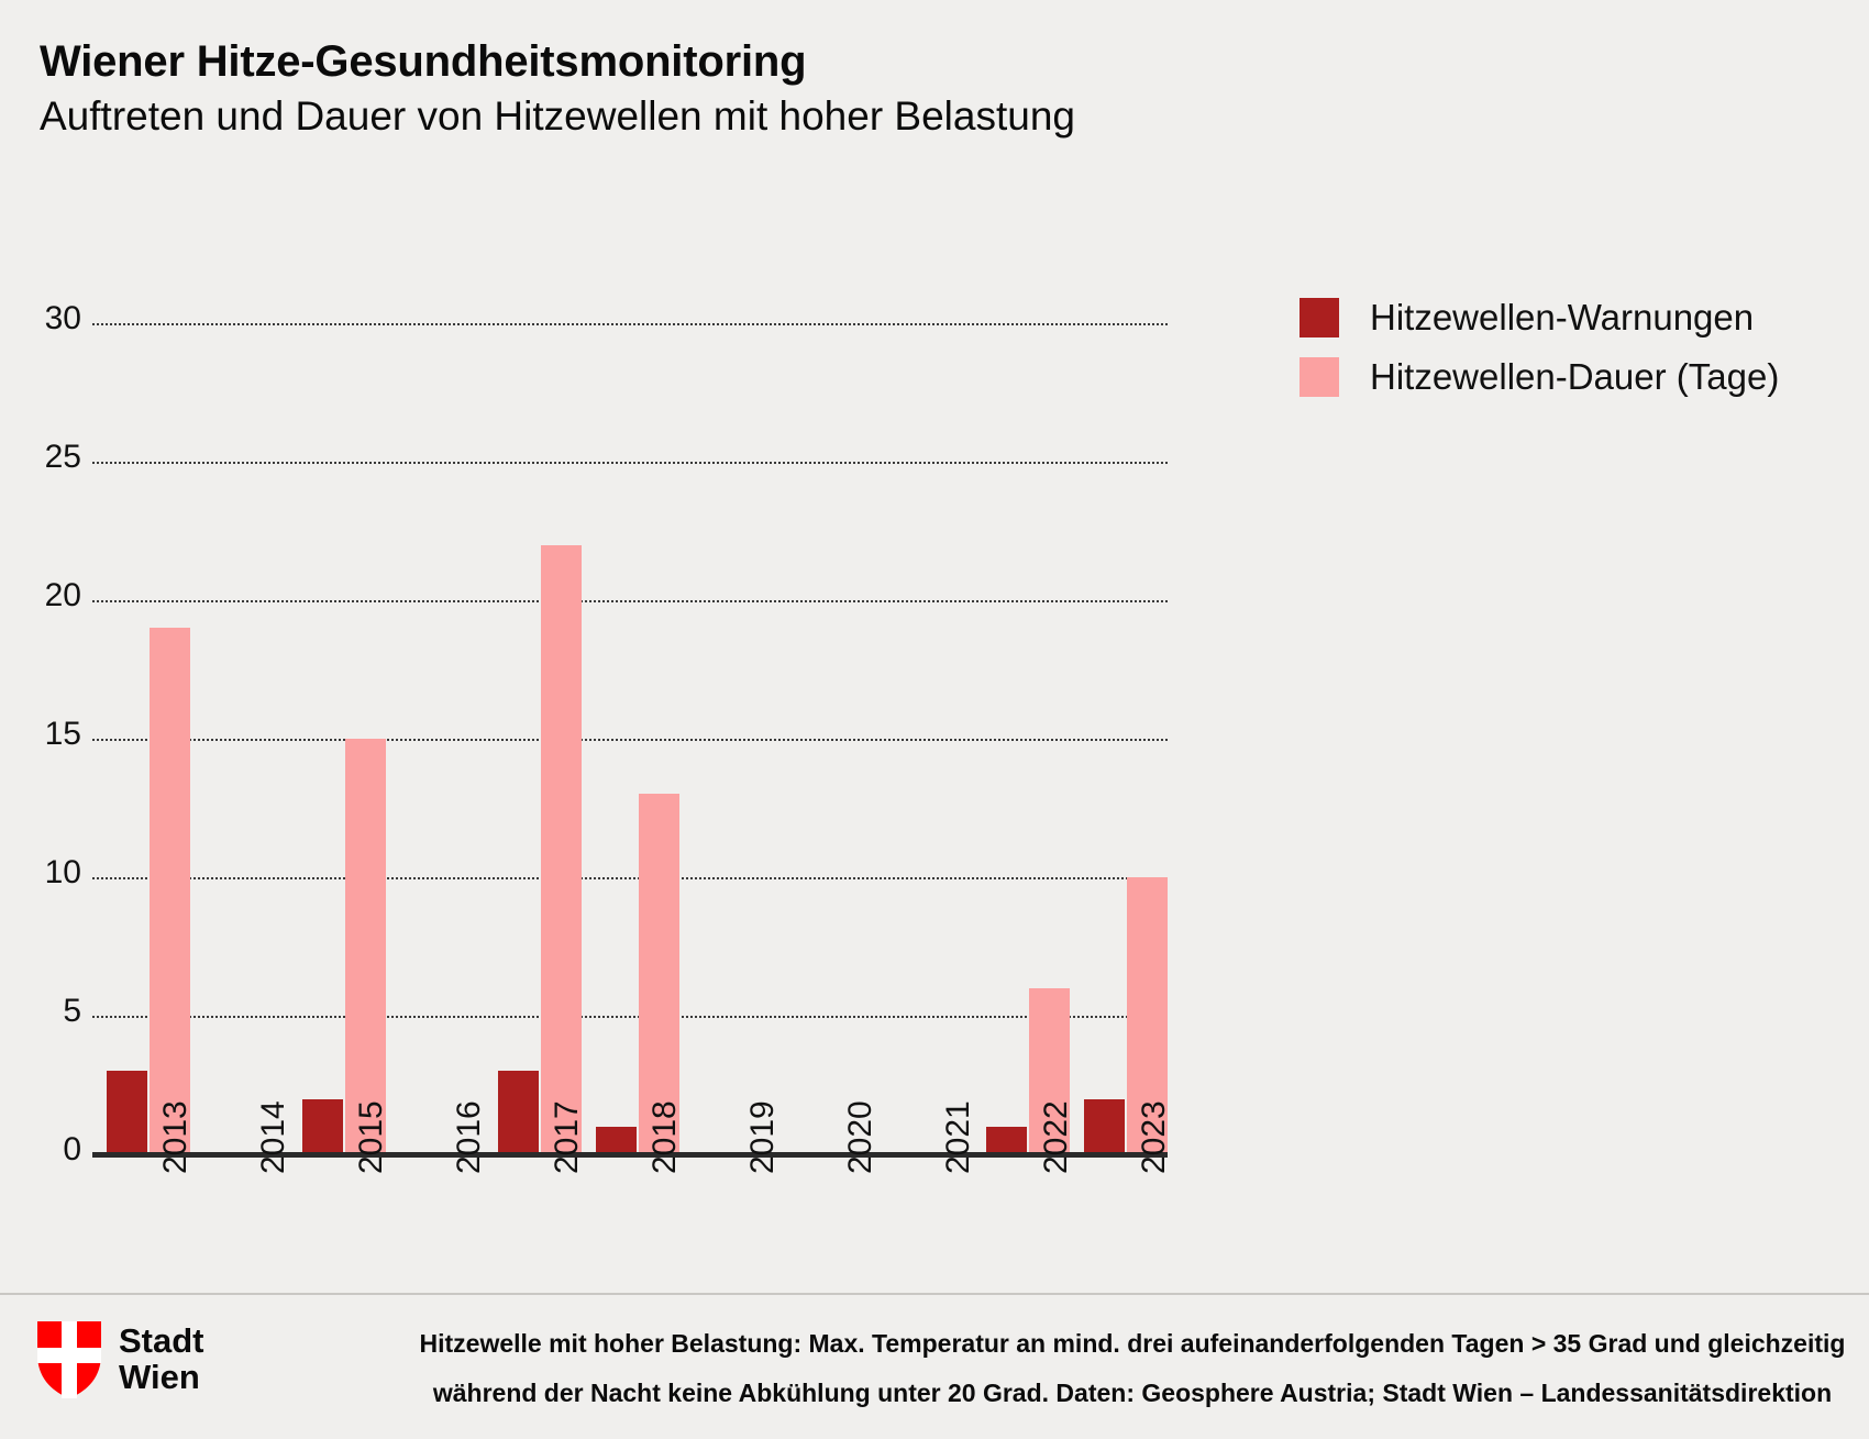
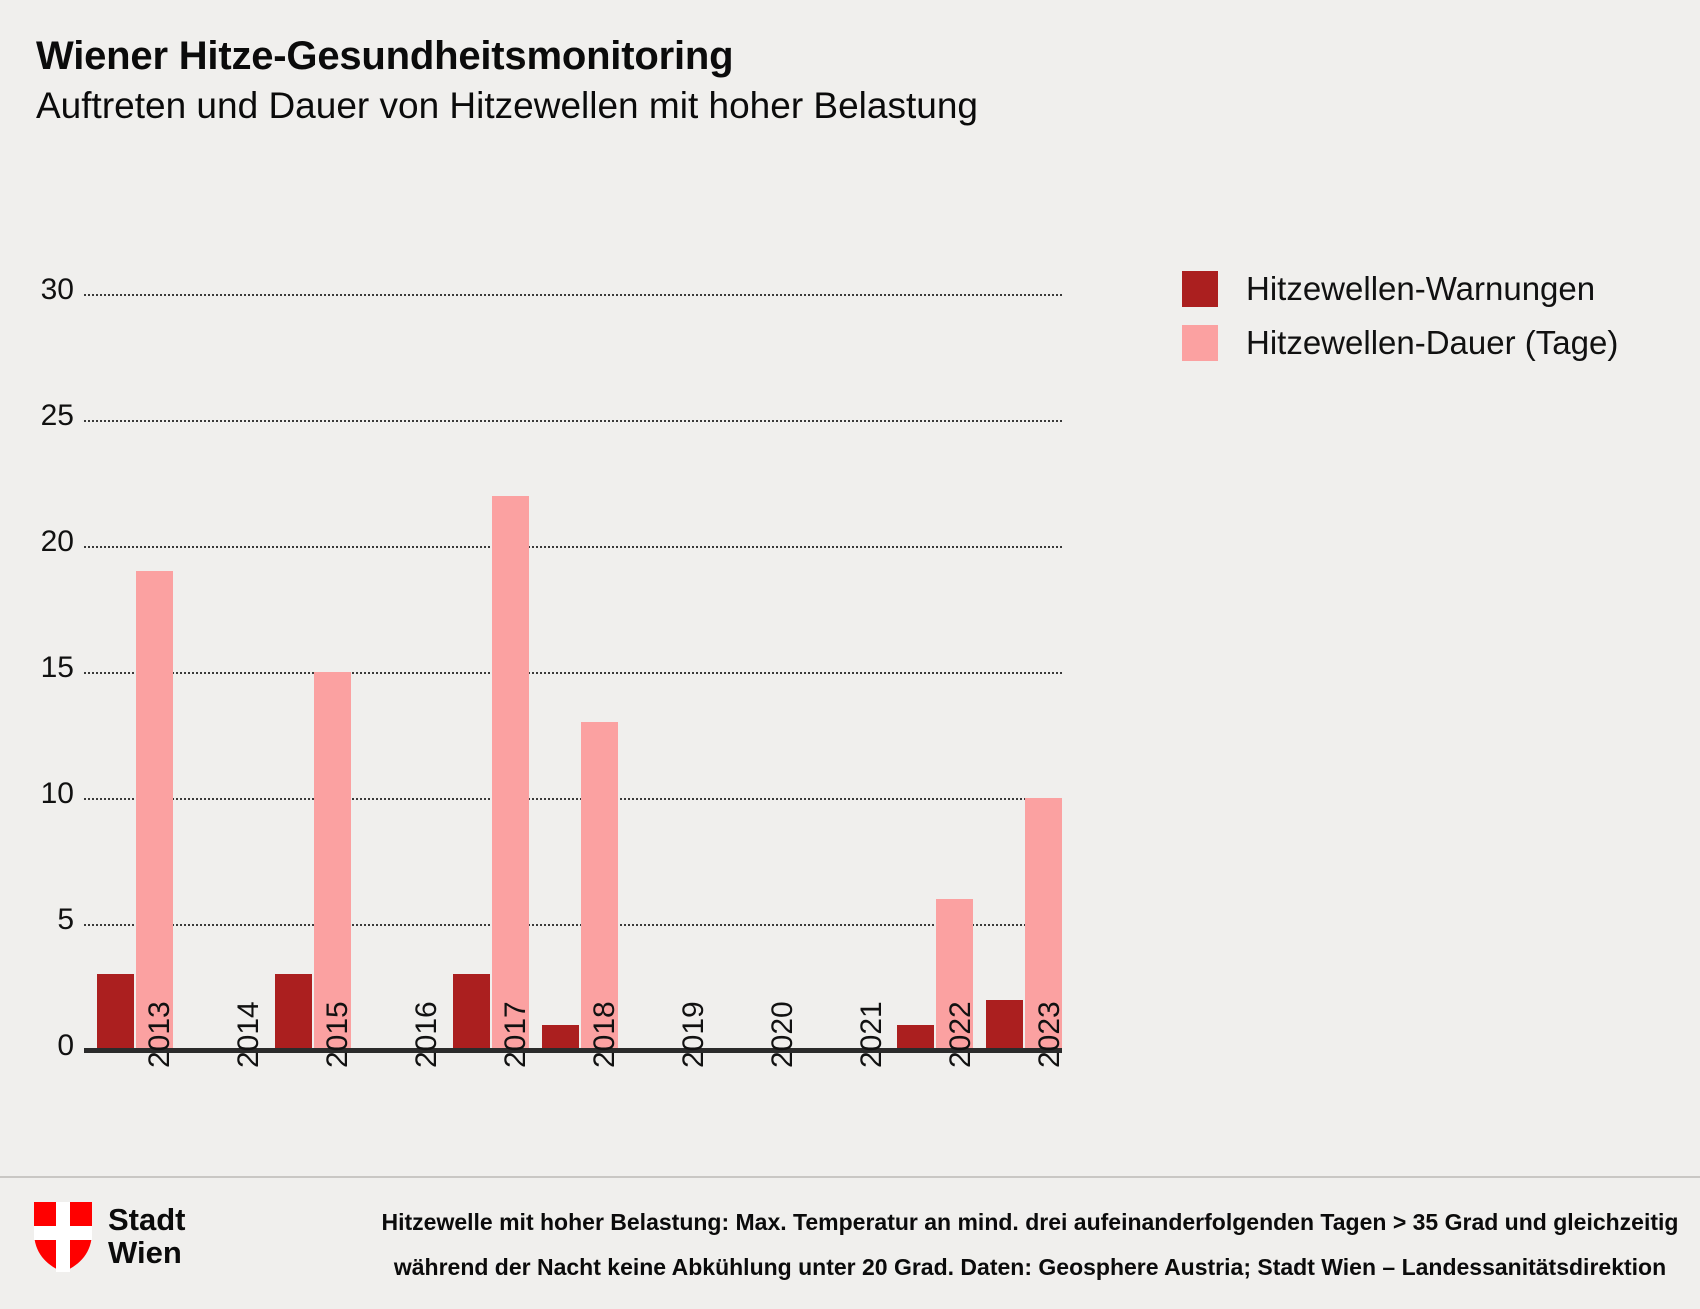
Hitzewellen-Warnungen/2015: 2 -> 3
